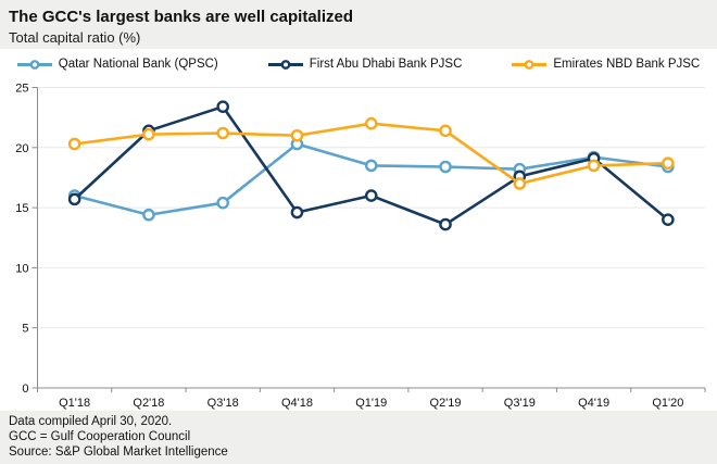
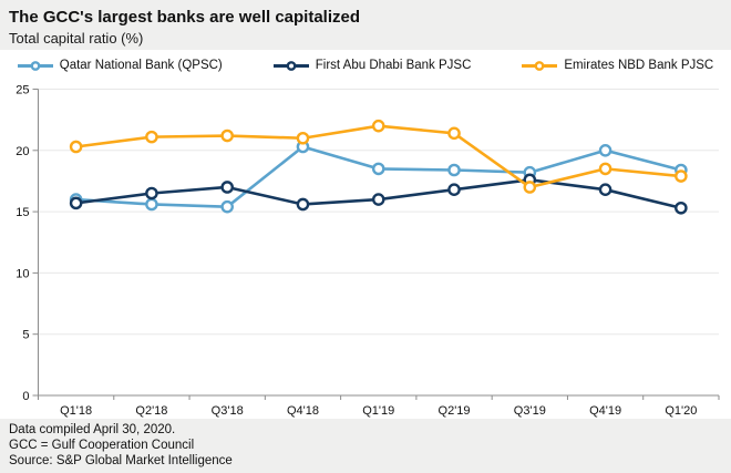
Qatar National Bank (QPSC)/Q2'18: 14.4 -> 15.6
First Abu Dhabi Bank PJSC/Q2'18: 21.4 -> 16.5
First Abu Dhabi Bank PJSC/Q3'18: 23.4 -> 17.0
First Abu Dhabi Bank PJSC/Q4'18: 14.6 -> 15.6
First Abu Dhabi Bank PJSC/Q2'19: 13.6 -> 16.8
Qatar National Bank (QPSC)/Q4'19: 19.2 -> 20.0
First Abu Dhabi Bank PJSC/Q4'19: 19.1 -> 16.8
First Abu Dhabi Bank PJSC/Q1'20: 14.0 -> 15.3
Emirates NBD Bank PJSC/Q1'20: 18.7 -> 17.9
